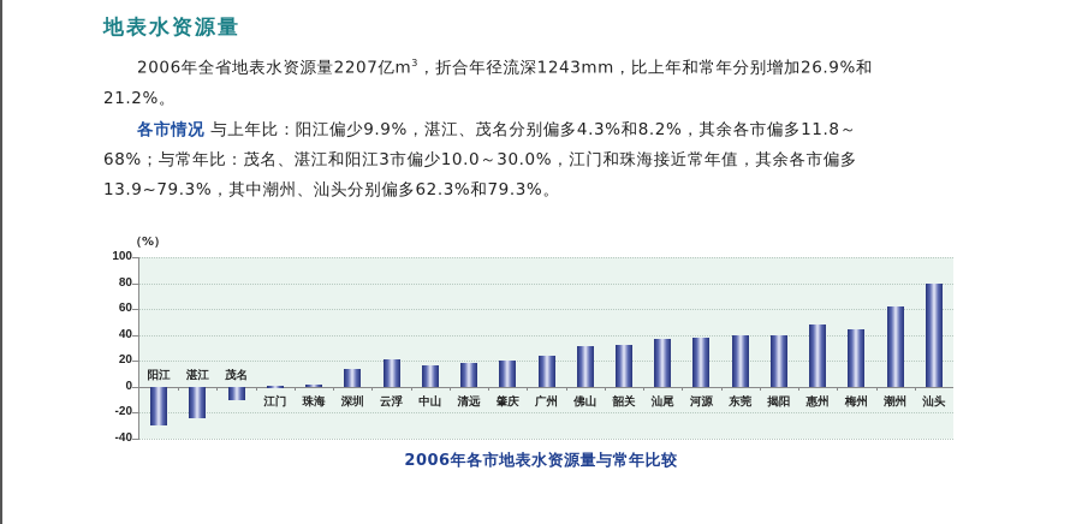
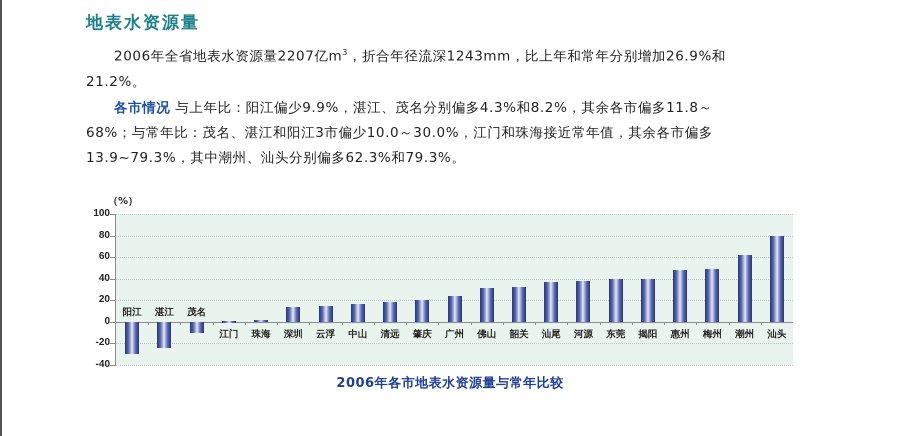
云浮: 21 -> 14
梅州: 44 -> 49
